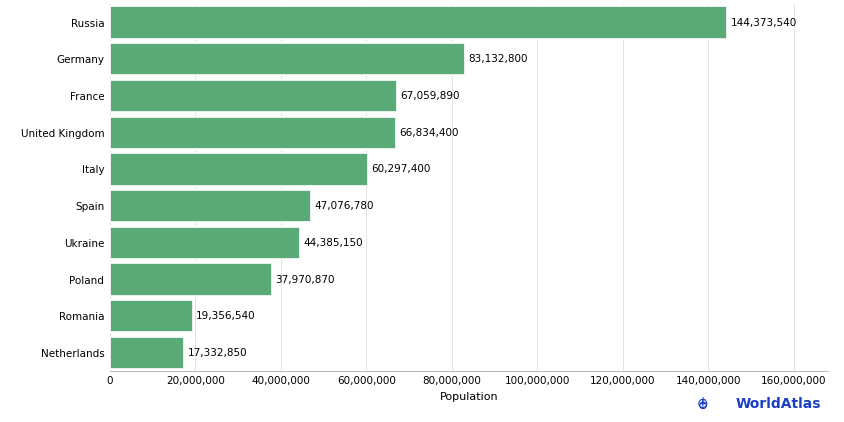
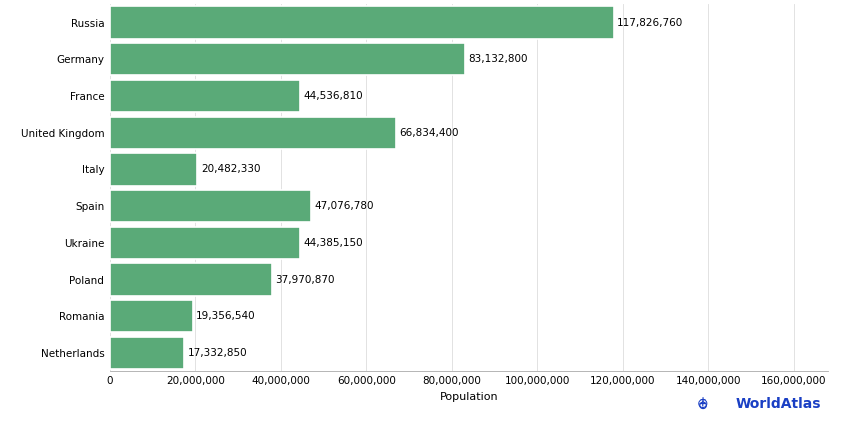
Russia: 144,373,540 -> 117,826,760
France: 67,059,890 -> 44,536,810
Italy: 60,297,400 -> 20,482,330
